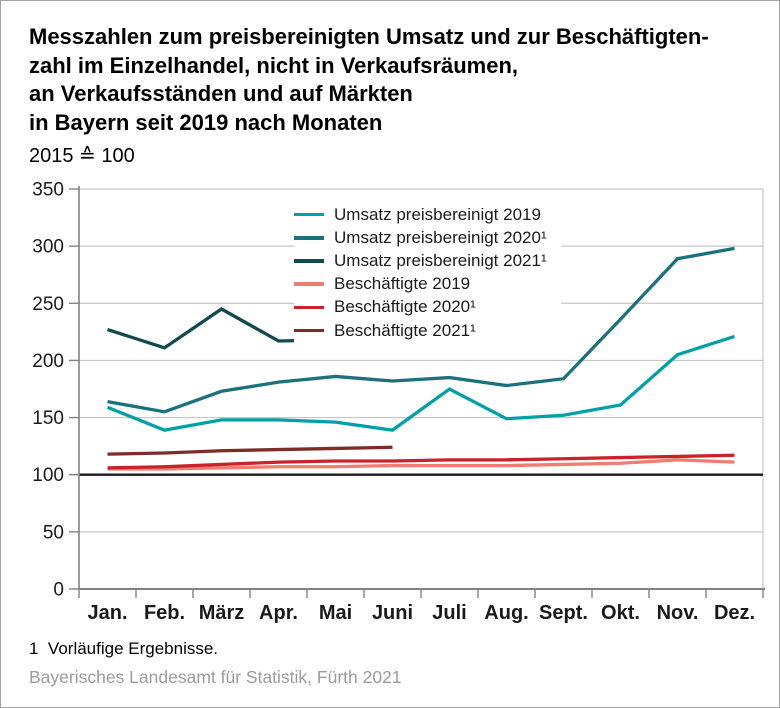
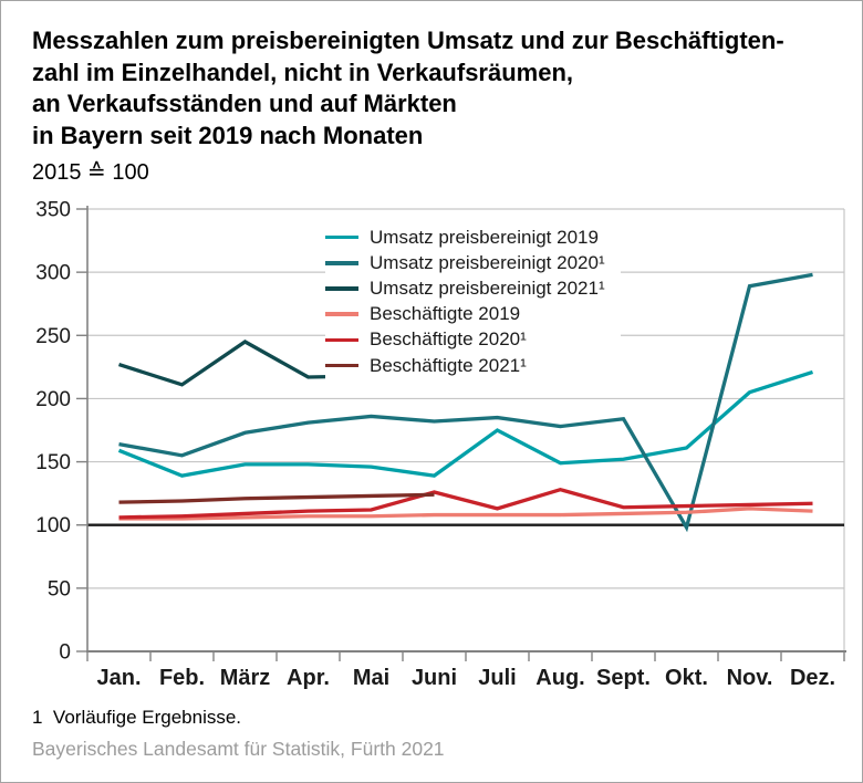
Beschäftigte 2020¹/Juni: 112 -> 126
Beschäftigte 2020¹/Aug.: 113 -> 128
Umsatz preisbereinigt 2020¹/Okt.: 236 -> 98
